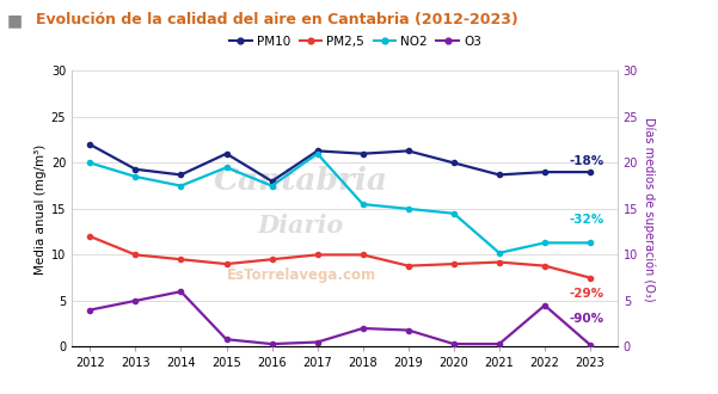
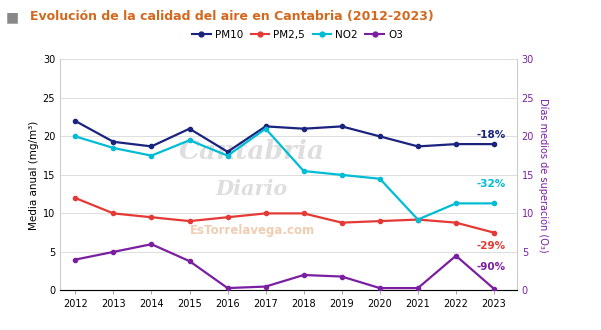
O3/2015: 0.8 -> 3.8
NO2/2021: 10.2 -> 9.2
